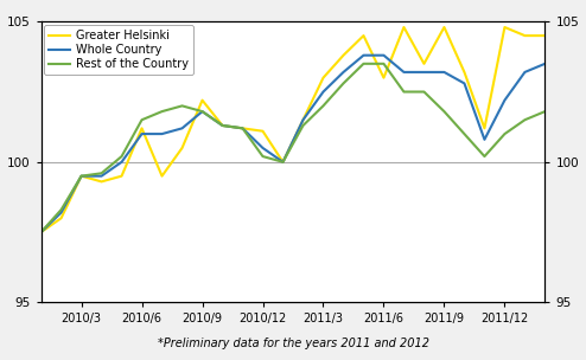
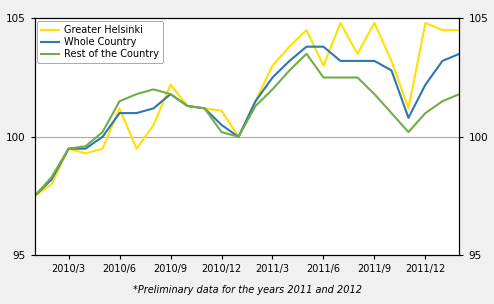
Rest of the Country/2011/6: 103.5 -> 102.5
